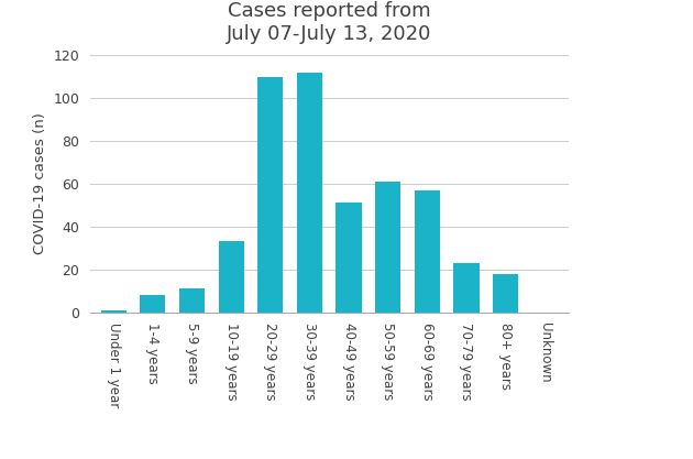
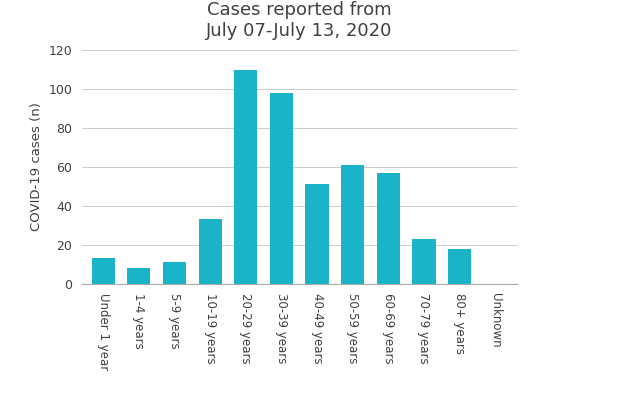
Under 1 year: 1 -> 13
30-39 years: 112 -> 98
